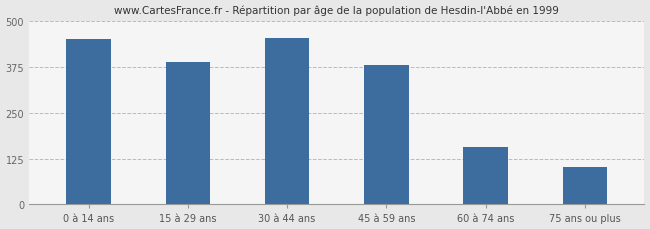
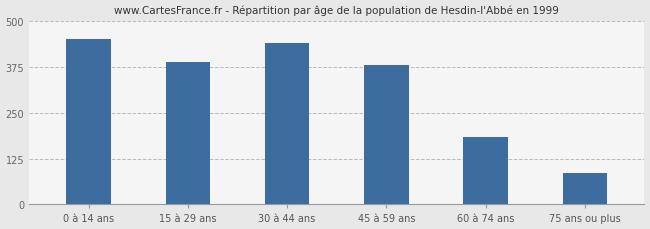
30 à 44 ans: 455 -> 440
60 à 74 ans: 158 -> 185
75 ans ou plus: 103 -> 85
